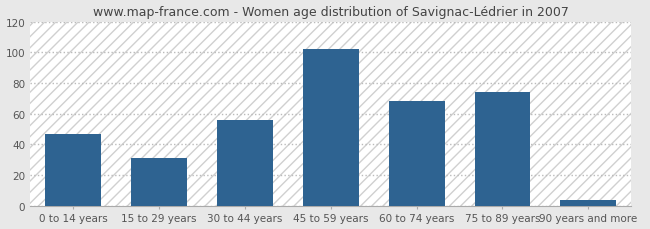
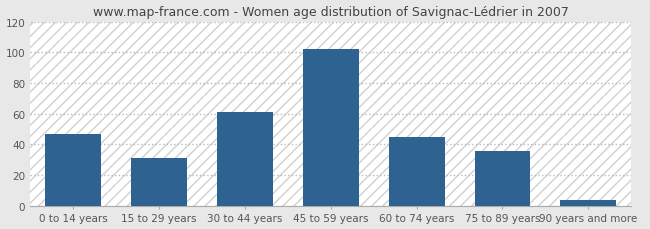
30 to 44 years: 56 -> 61
60 to 74 years: 68 -> 45
75 to 89 years: 74 -> 36
